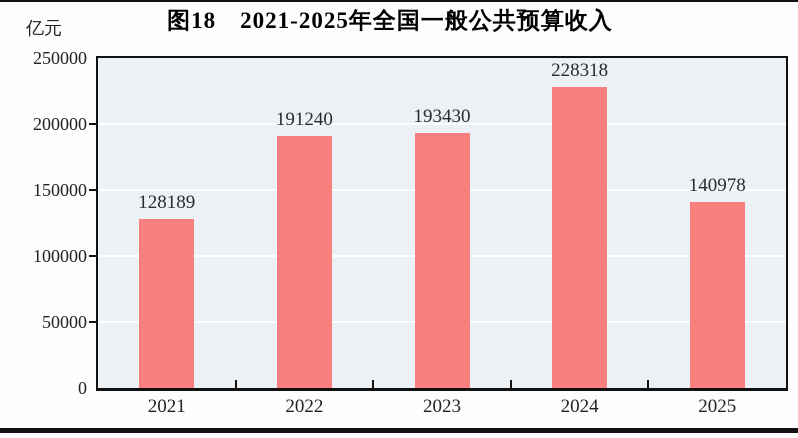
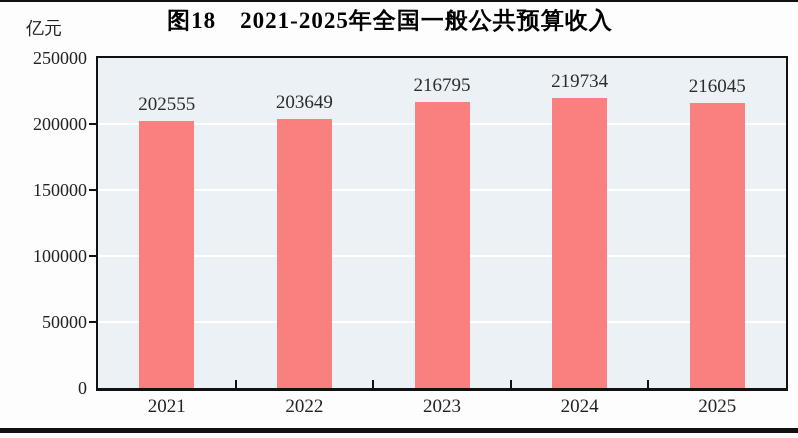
2021: 128189 -> 202555
2022: 191240 -> 203649
2023: 193430 -> 216795
2024: 228318 -> 219734
2025: 140978 -> 216045
